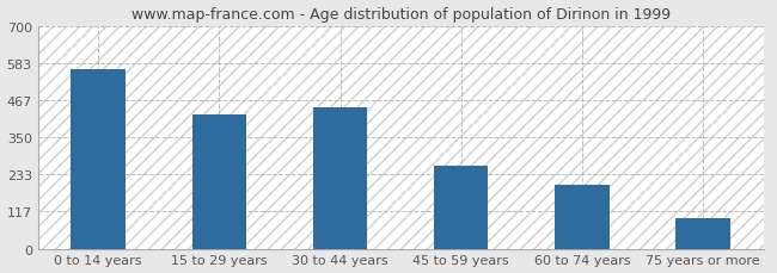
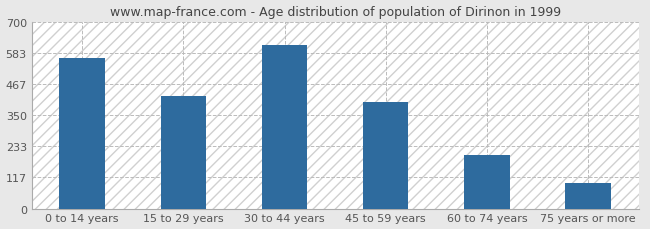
30 to 44 years: 445 -> 612
45 to 59 years: 260 -> 400
